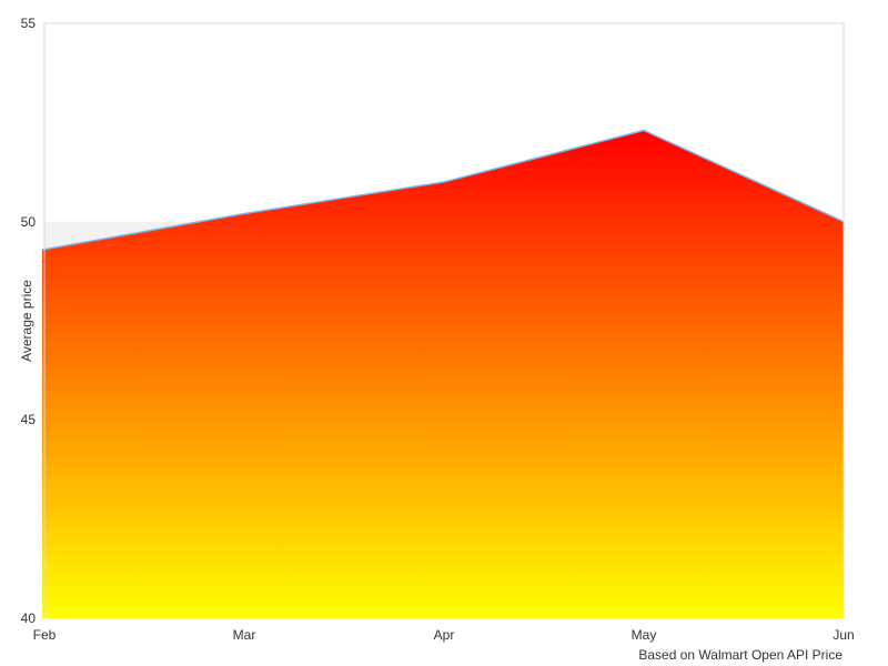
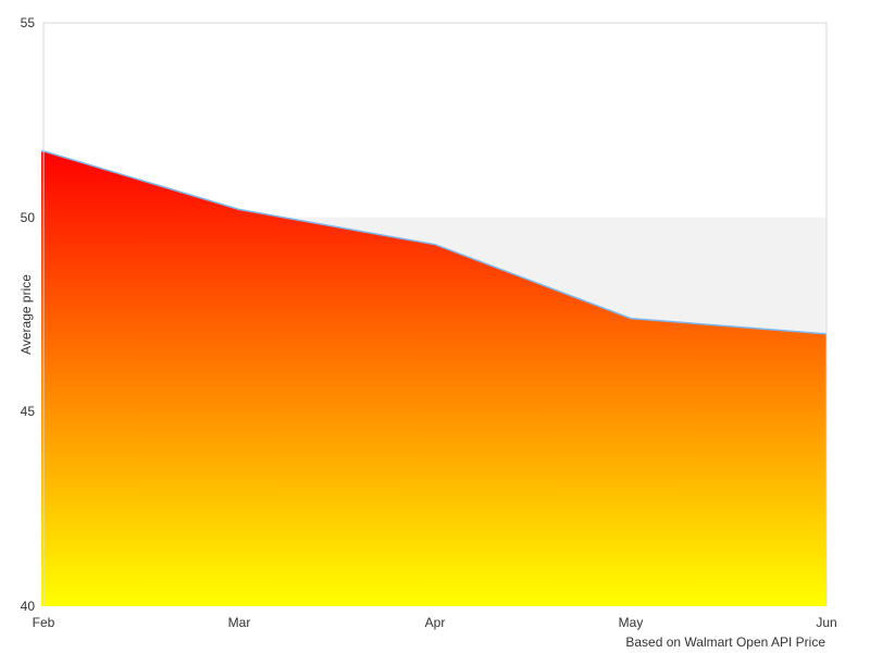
Feb: 49.3 -> 51.7
Apr: 51.0 -> 49.3
May: 52.3 -> 47.4
Jun: 50.0 -> 47.0
